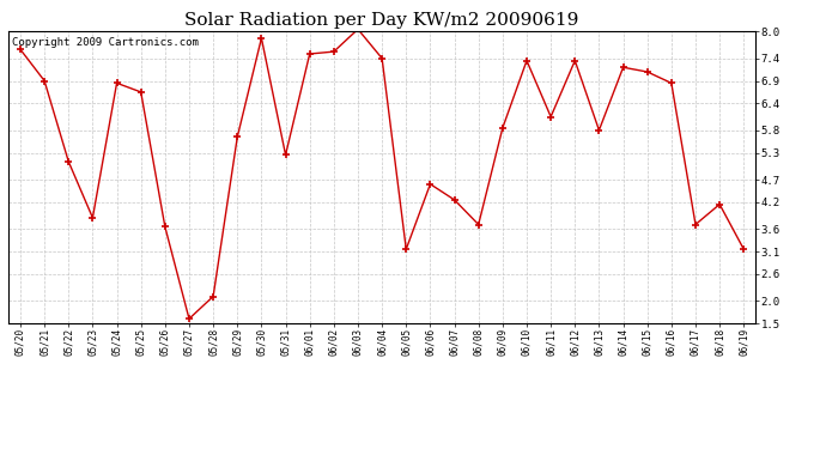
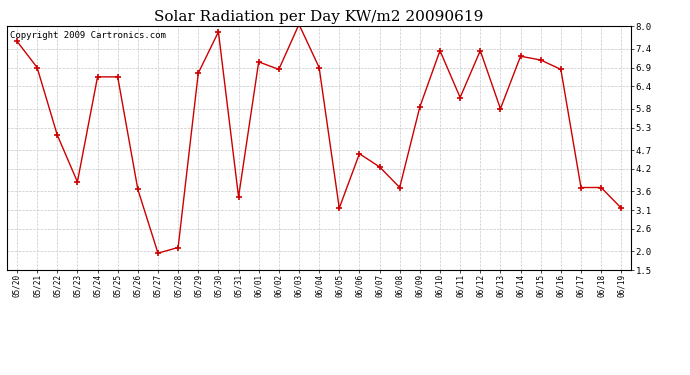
05/24: 6.85 -> 6.65
05/27: 1.60 -> 1.95
05/29: 5.65 -> 6.75
05/31: 5.25 -> 3.45
06/01: 7.50 -> 7.05
06/02: 7.55 -> 6.85
06/04: 7.40 -> 6.90
06/18: 4.15 -> 3.70
